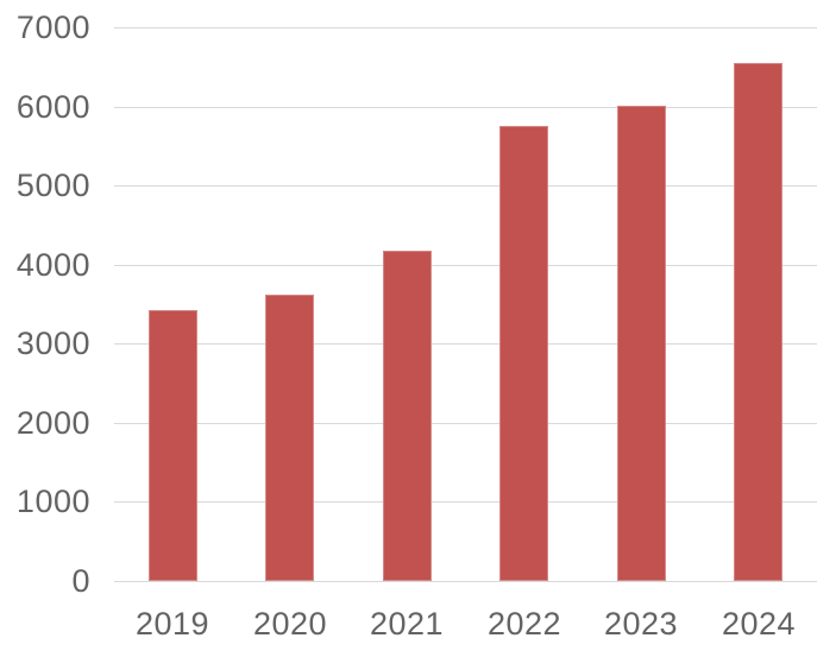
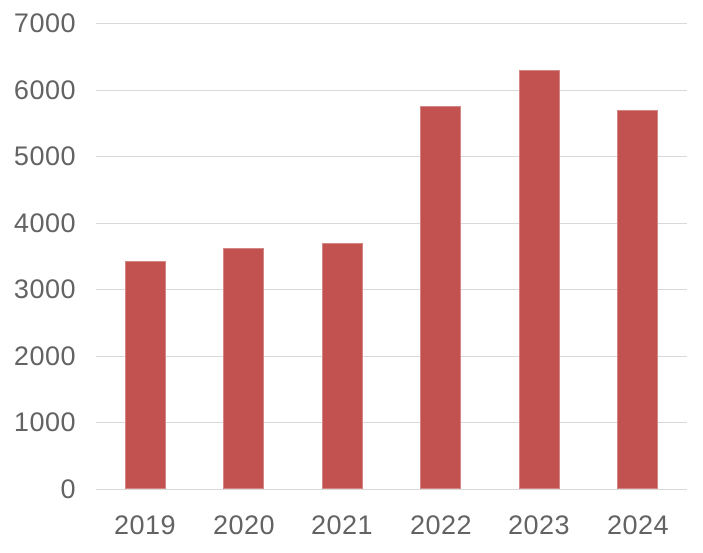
2021: 4200 -> 3700
2023: 6000 -> 6300
2024: 6600 -> 5700
